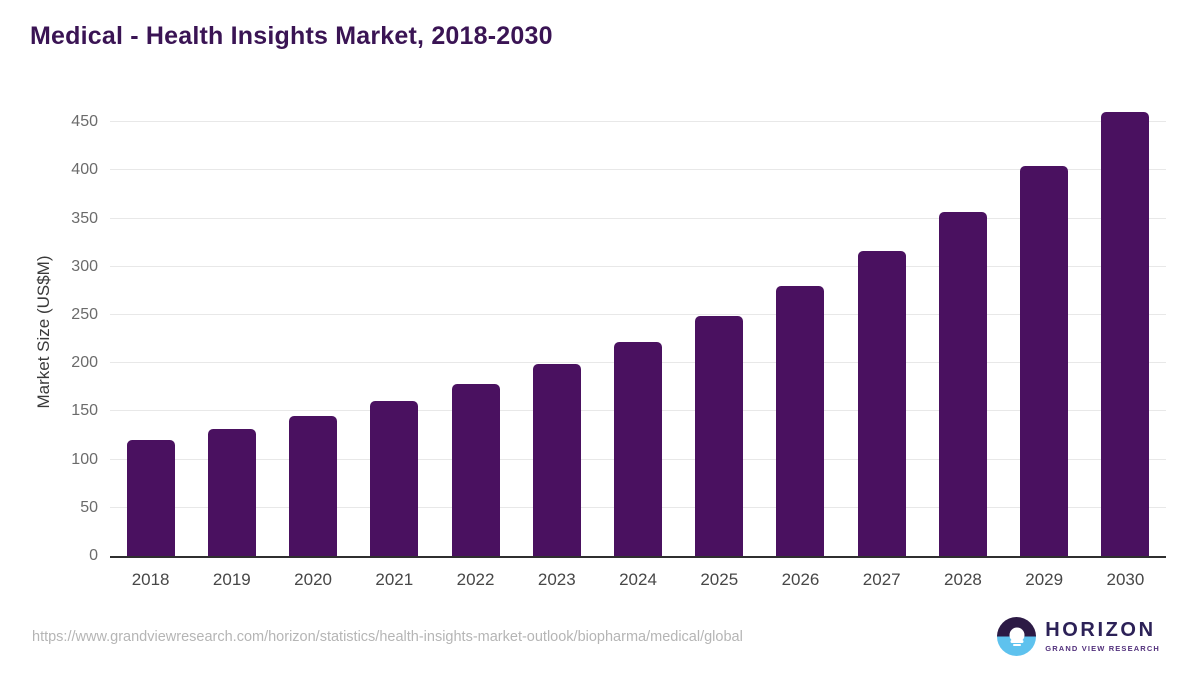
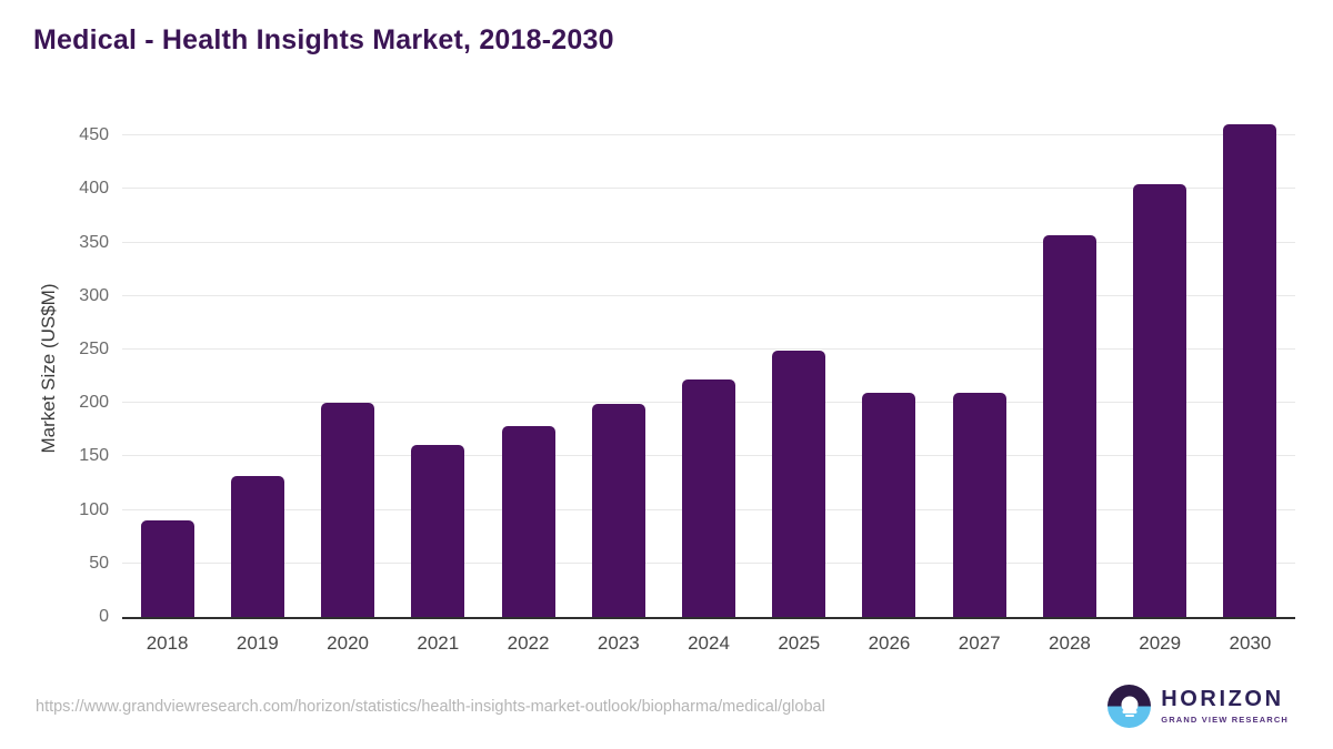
2018: 120 -> 90
2020: 140 -> 200
2026: 280 -> 210
2027: 320 -> 210
